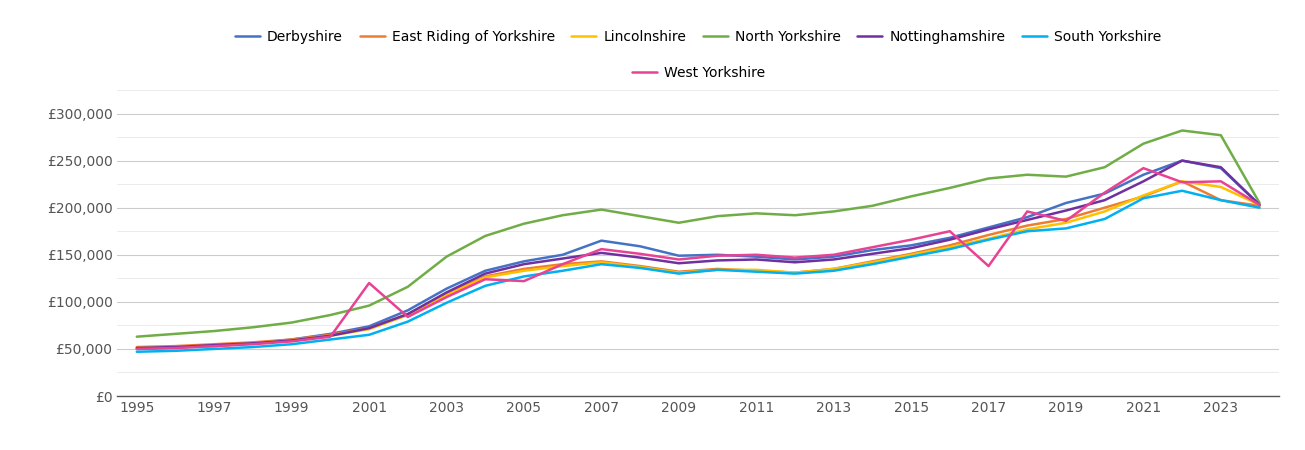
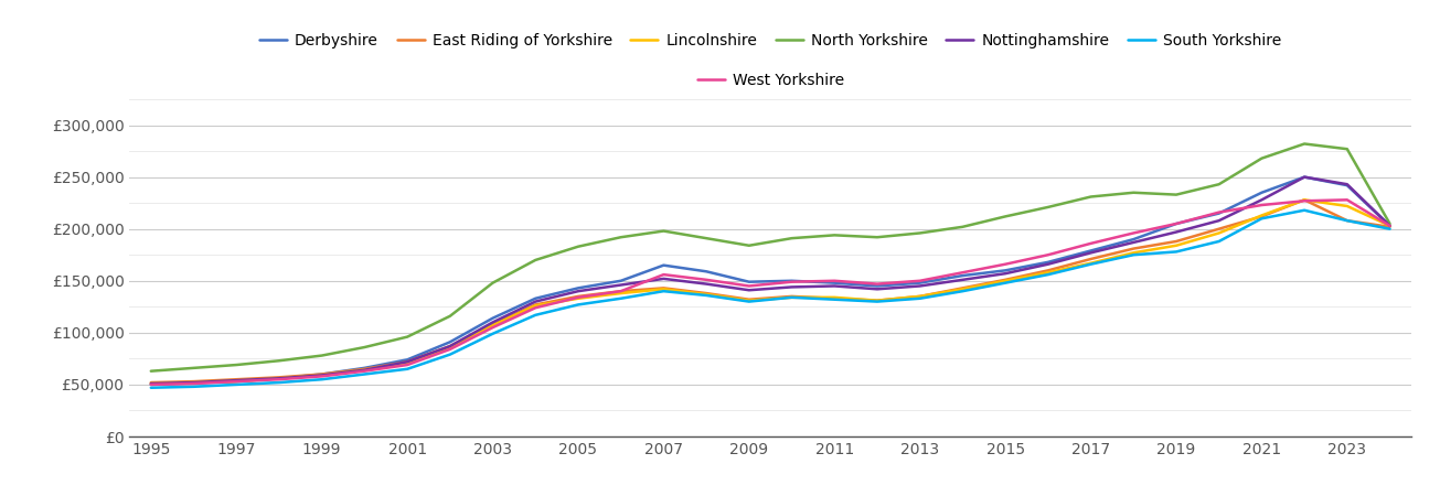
West Yorkshire/2001: £120,000 -> £69,000
West Yorkshire/2005: £122,000 -> £134,000
West Yorkshire/2017: £138,000 -> £186,000
West Yorkshire/2019: £186,000 -> £205,000
West Yorkshire/2021: £242,000 -> £223,000
